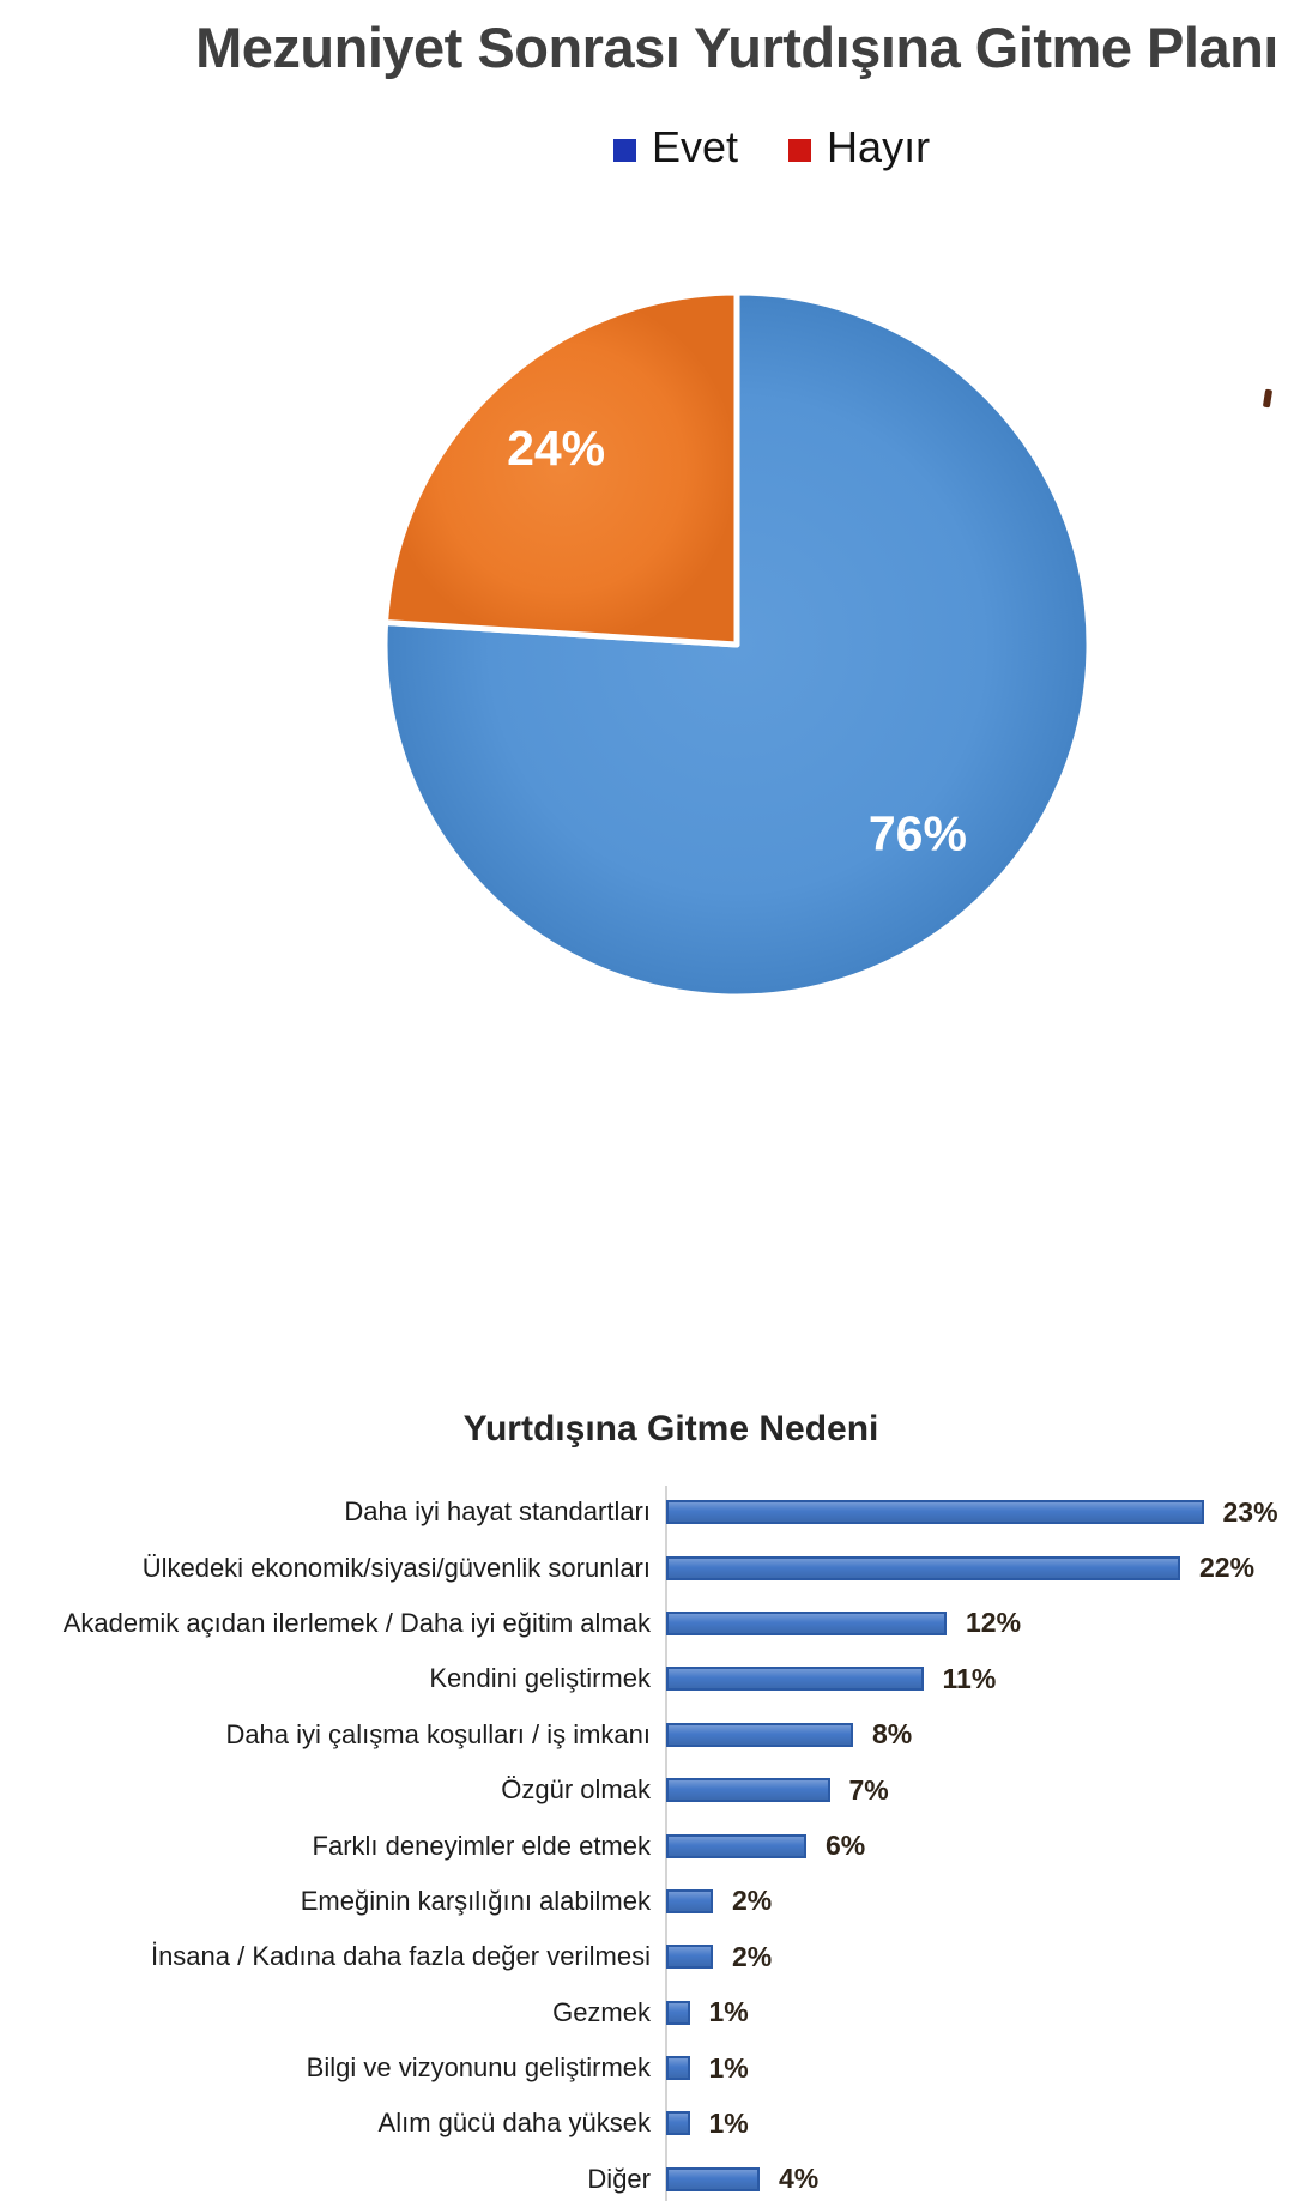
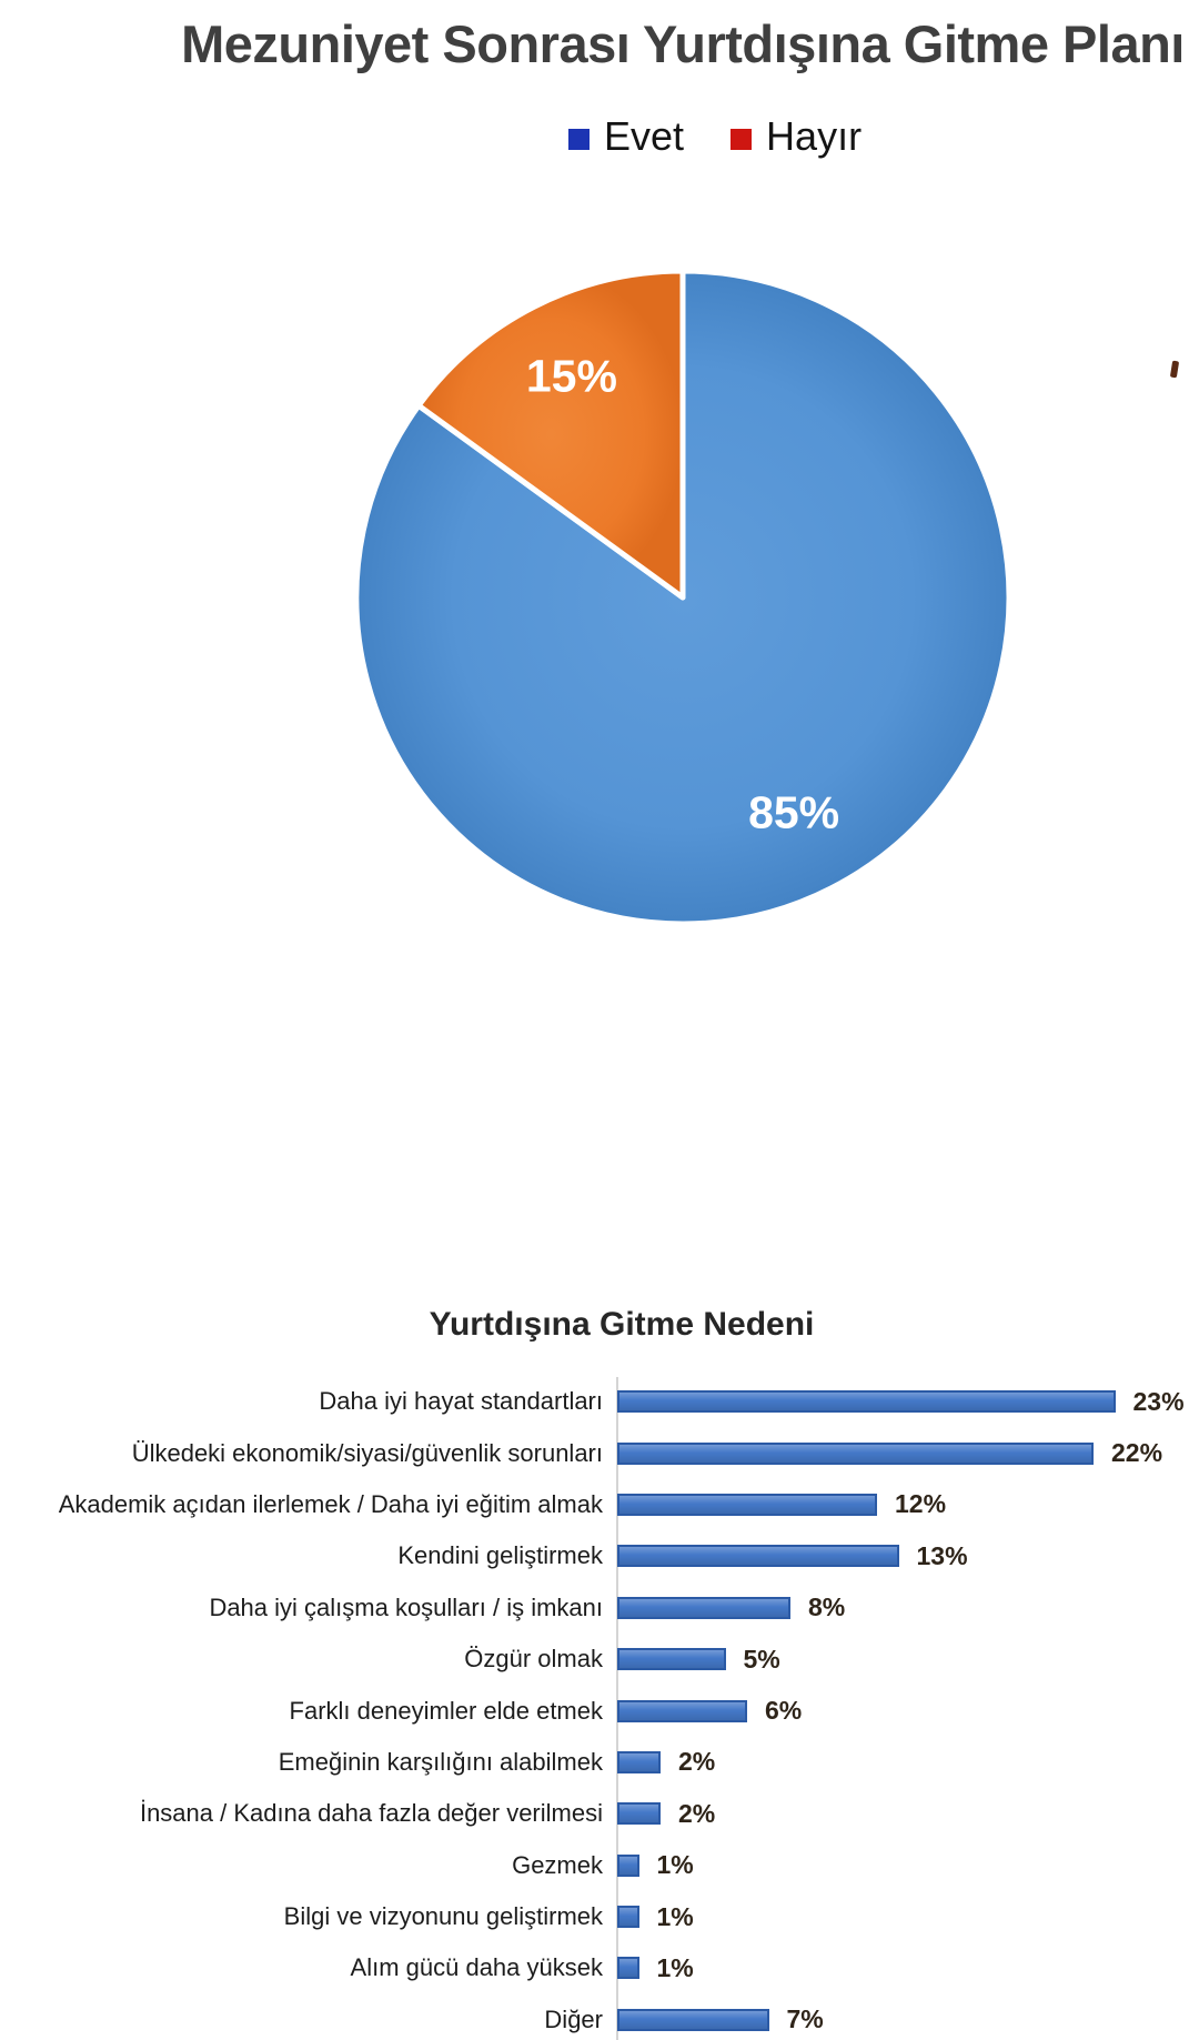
Mezuniyet Sonrası Yurtdışına Gitme Planı/Evet: 76% -> 85%
Mezuniyet Sonrası Yurtdışına Gitme Planı/Hayır: 24% -> 15%
Yurtdışına Gitme Nedeni/Kendini geliştirmek: 11% -> 13%
Yurtdışına Gitme Nedeni/Özgür olmak: 7% -> 5%
Yurtdışına Gitme Nedeni/Diğer: 4% -> 7%
